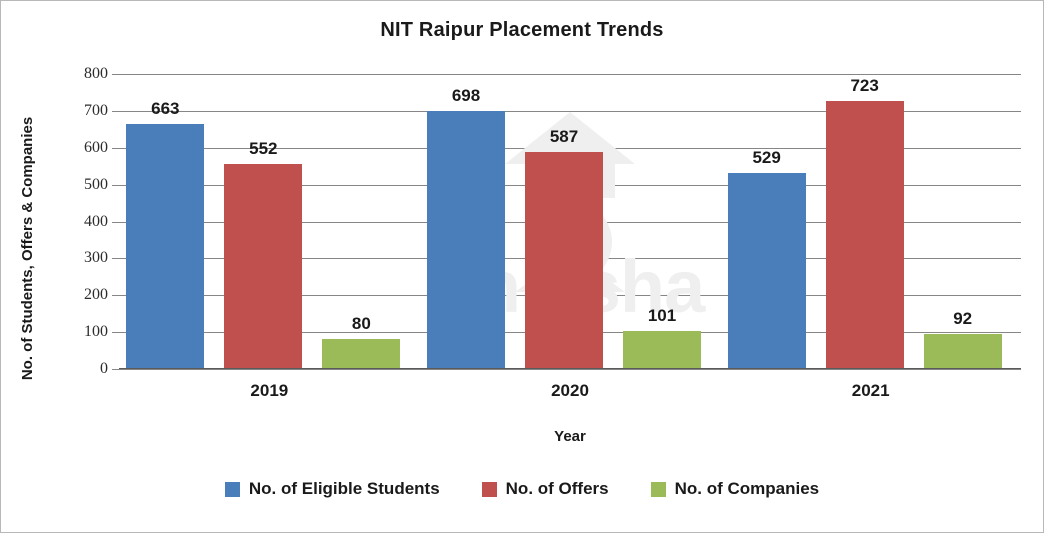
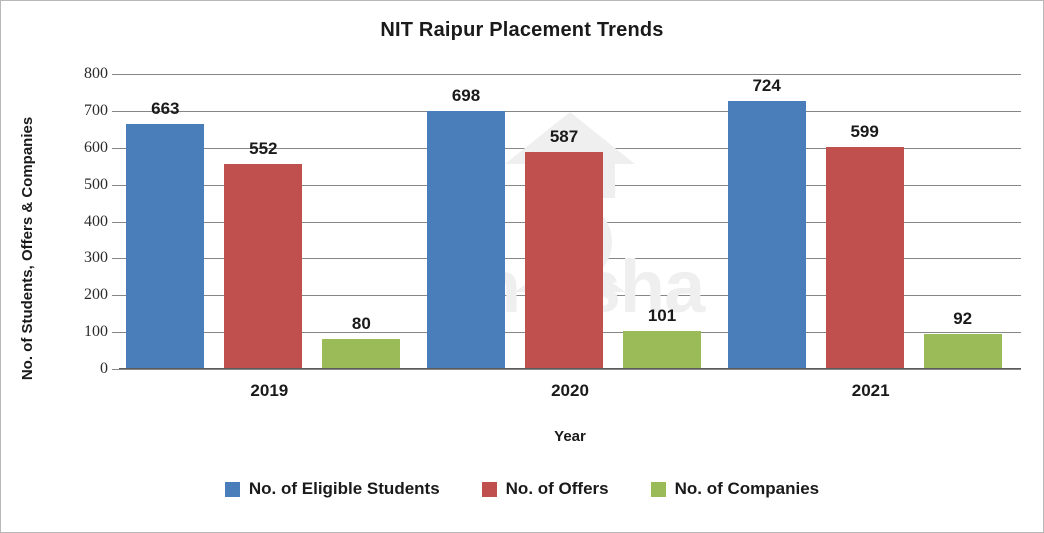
No. of Eligible Students/2021: 529 -> 724
No. of Offers/2021: 723 -> 599
